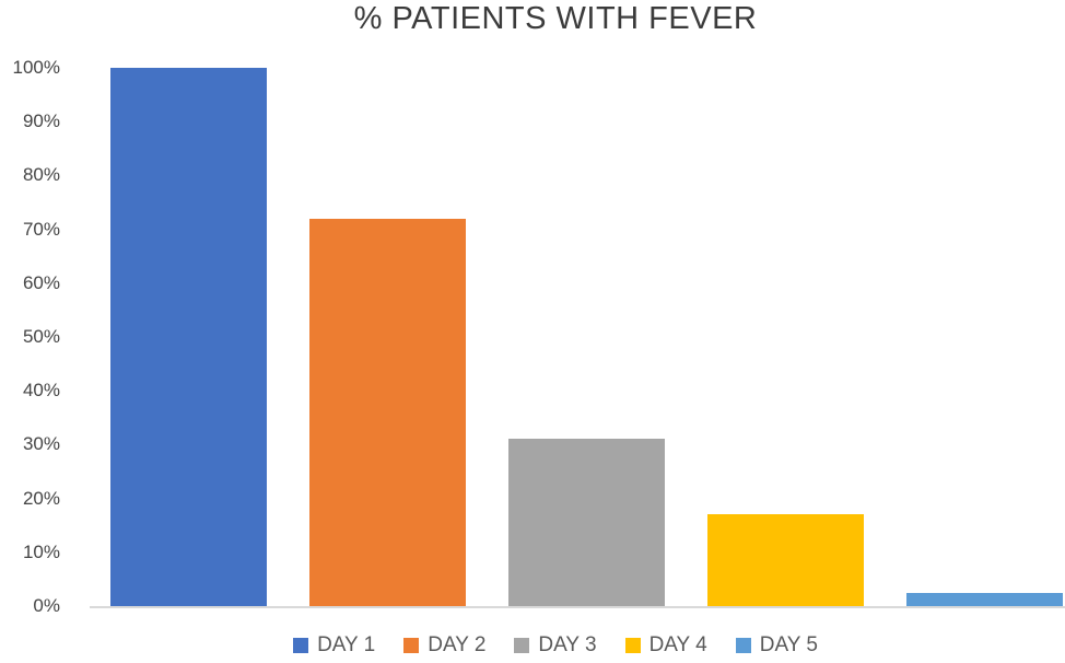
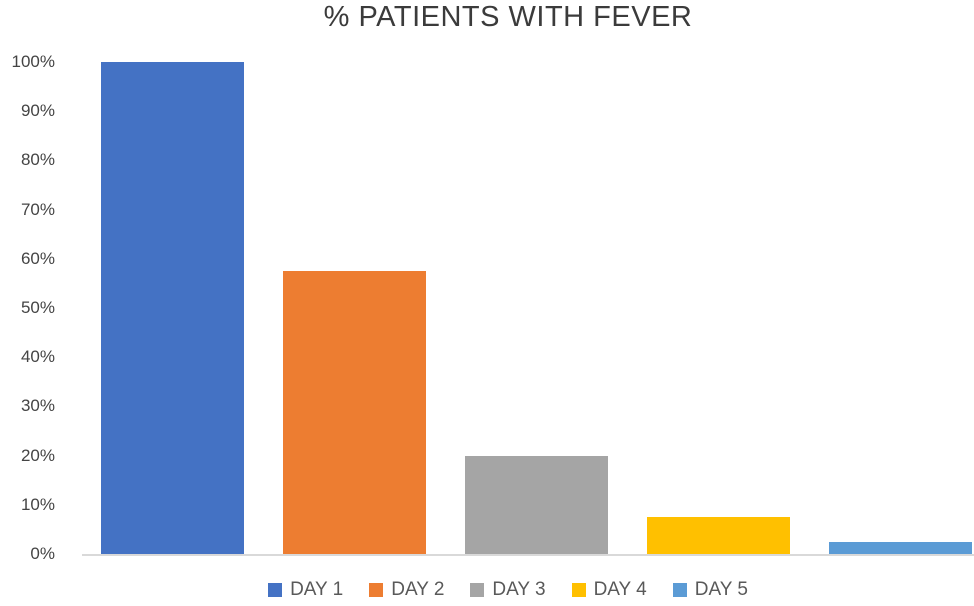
DAY 2: 72% -> 58%
DAY 3: 31% -> 20%
DAY 4: 17% -> 8%
